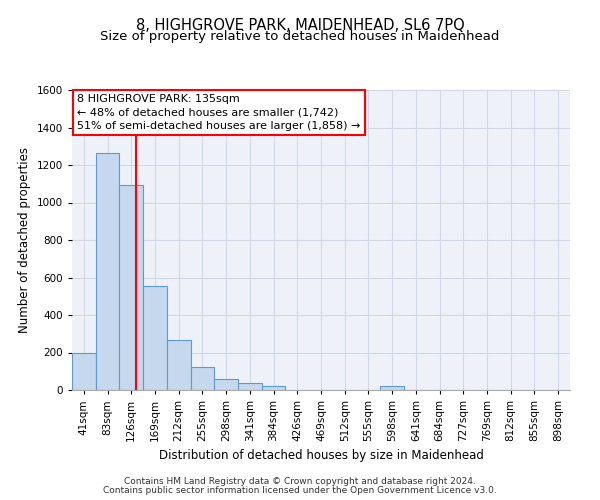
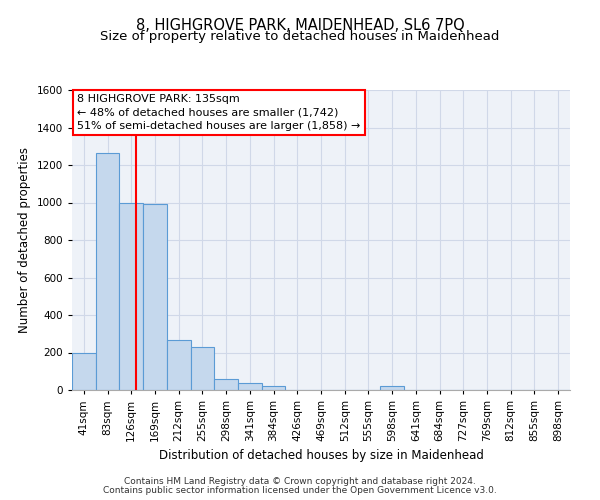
126sqm: 1100 -> 1000
169sqm: 560 -> 990
255sqm: 120 -> 230
